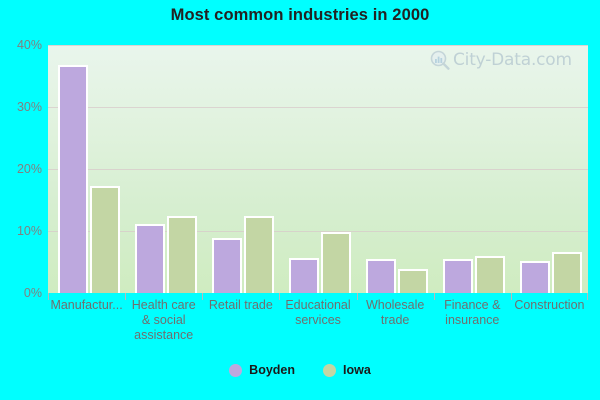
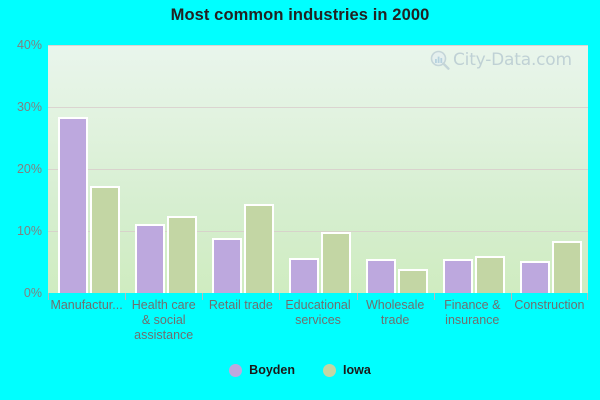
Boyden/Manufactur...: 36% -> 28%
Iowa/Retail trade: 12% -> 14%
Iowa/Construction: 6% -> 8%
